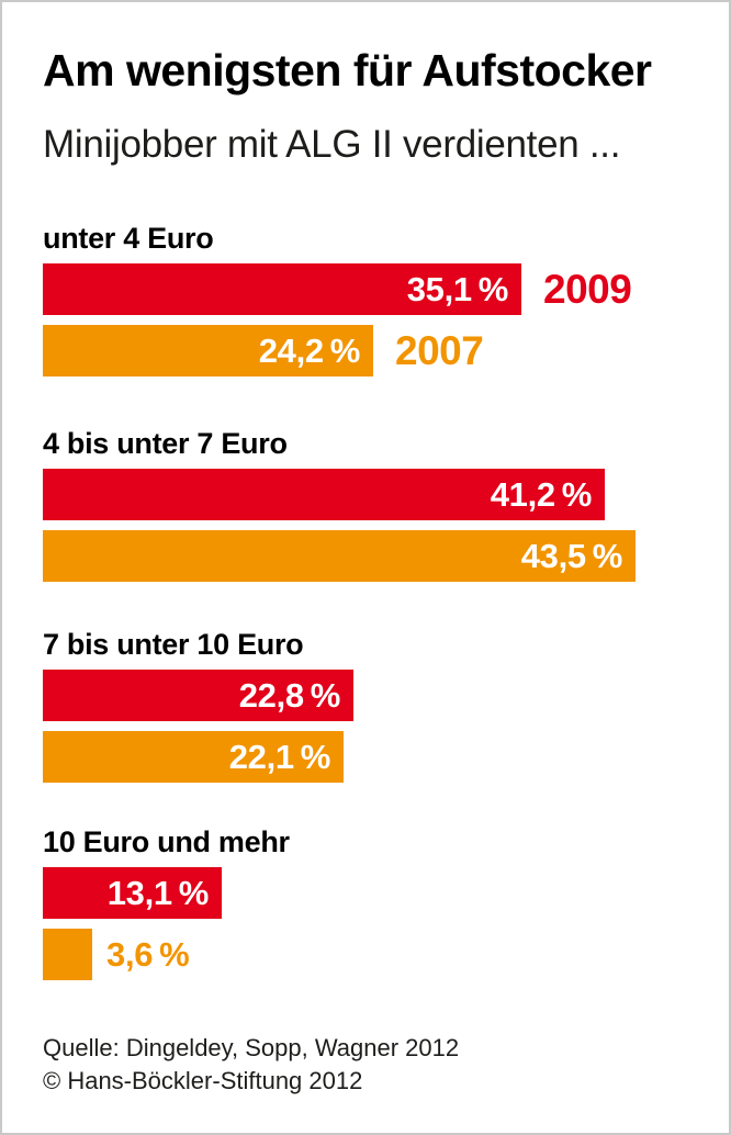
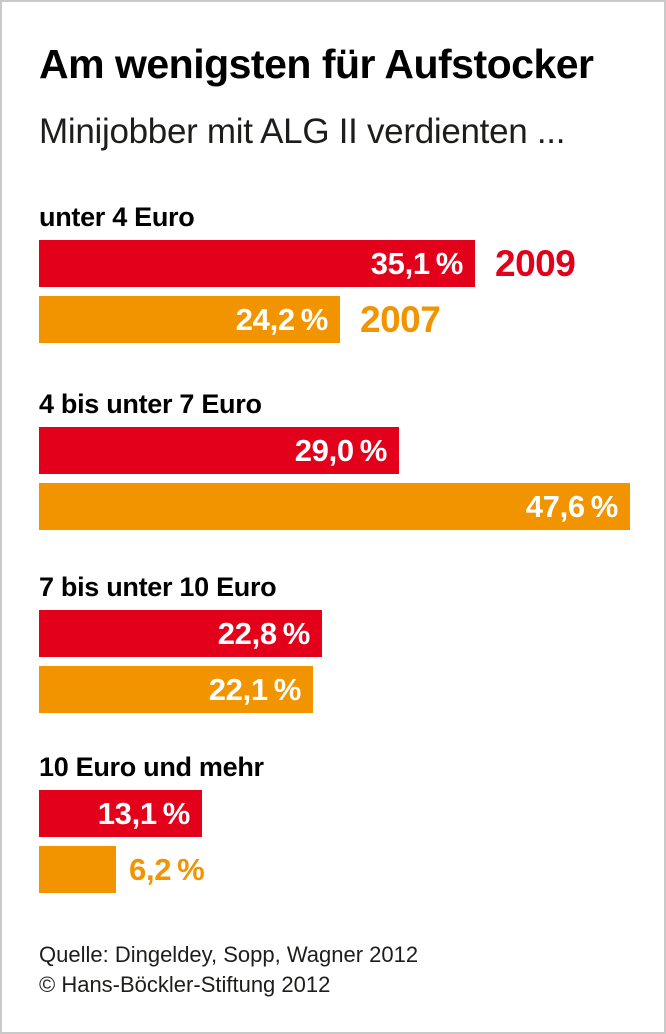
2009/4 bis unter 7 Euro: 41,2 -> 29,0
2007/4 bis unter 7 Euro: 43,5 -> 47,6
2007/10 Euro und mehr: 3,6 -> 6,2
